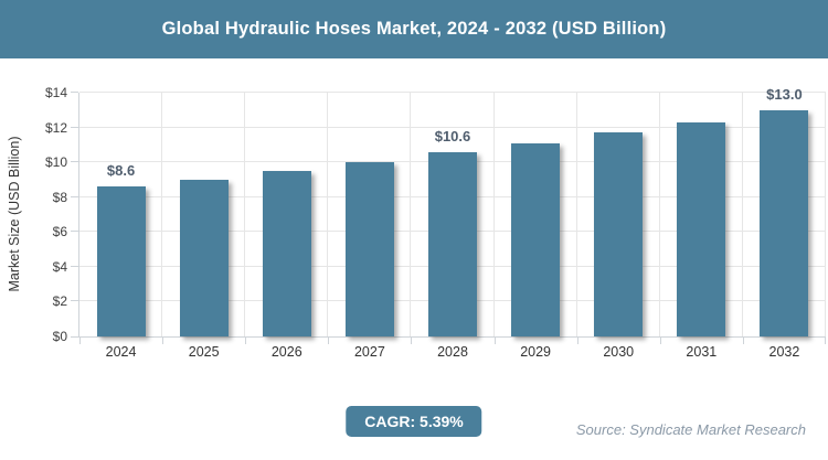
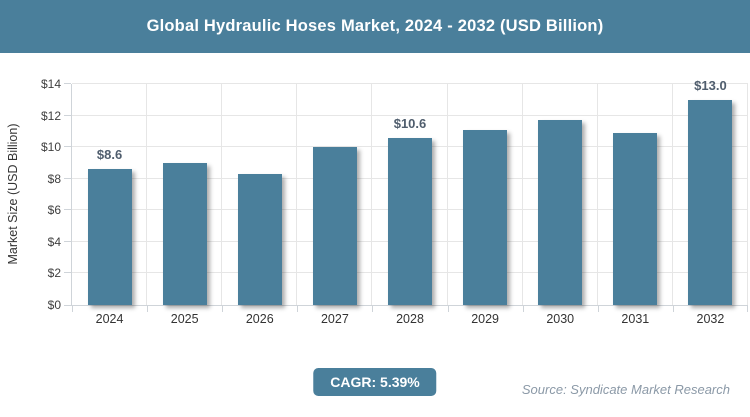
2026: $9.5 -> $8.3
2031: $12.3 -> $10.9
